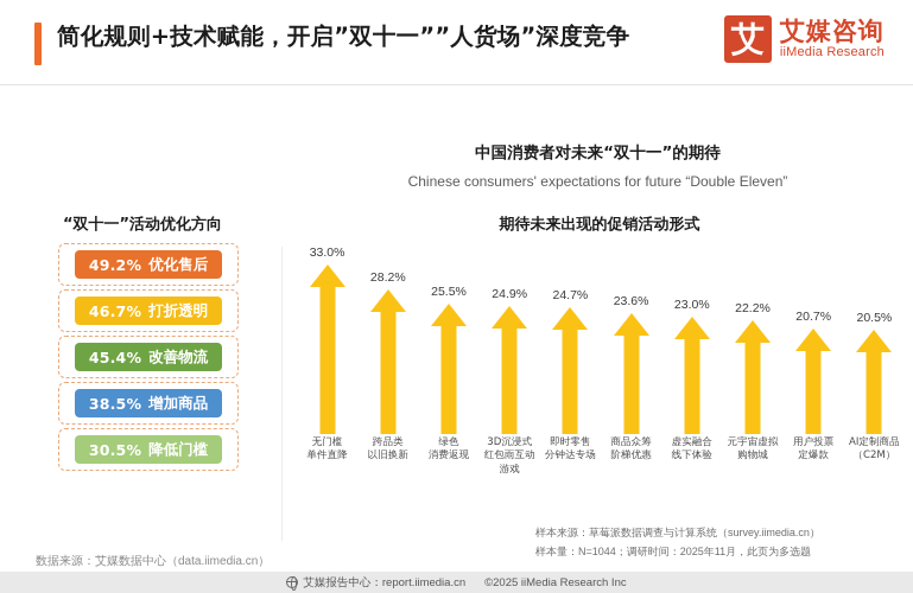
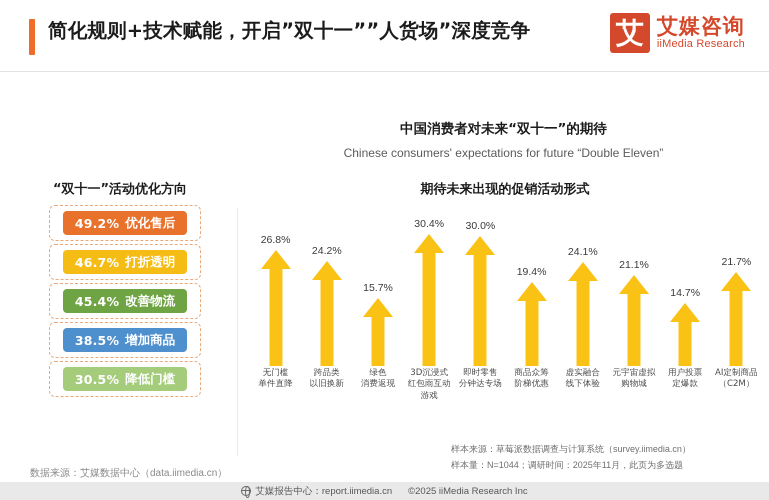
无门槛 单件直降: 33.0% -> 26.8%
跨品类 以旧换新: 28.2% -> 24.2%
绿色 消费返现: 25.5% -> 15.7%
3D沉浸式 红包雨互动 游戏: 24.9% -> 30.4%
即时零售 分钟达专场: 24.7% -> 30.0%
商品众筹 阶梯优惠: 23.6% -> 19.4%
虚实融合 线下体验: 23.0% -> 24.1%
元宇宙虚拟 购物城: 22.2% -> 21.1%
用户投票 定爆款: 20.7% -> 14.7%
AI定制商品 （C2M）: 20.5% -> 21.7%
